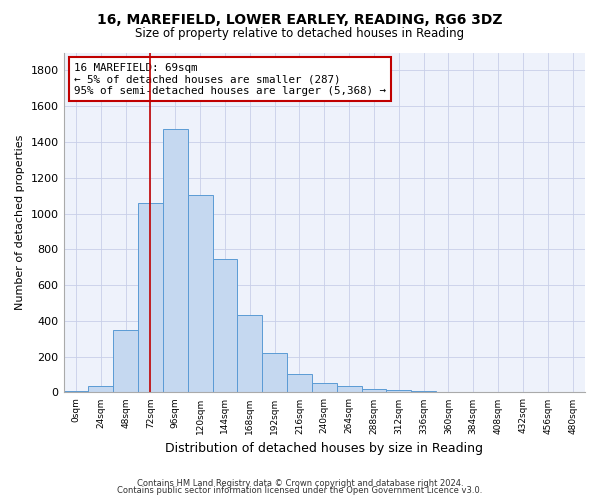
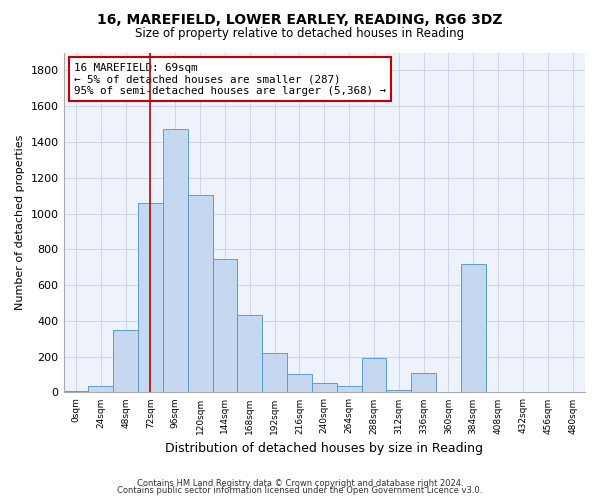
288sqm: 20 -> 190
336sqm: 10 -> 110
384sqm: 0 -> 720
